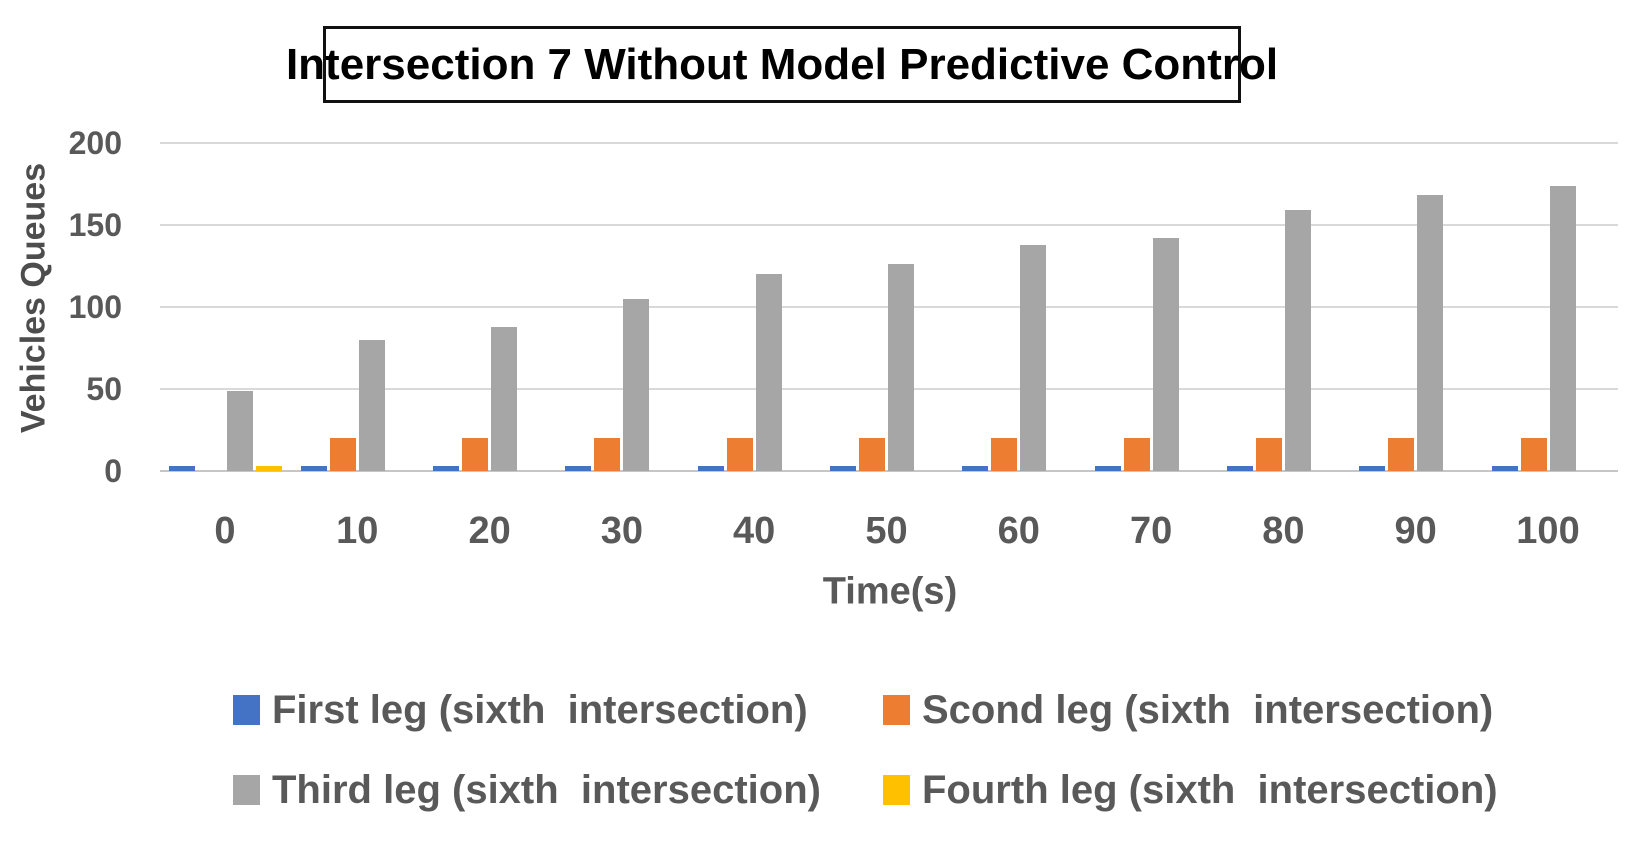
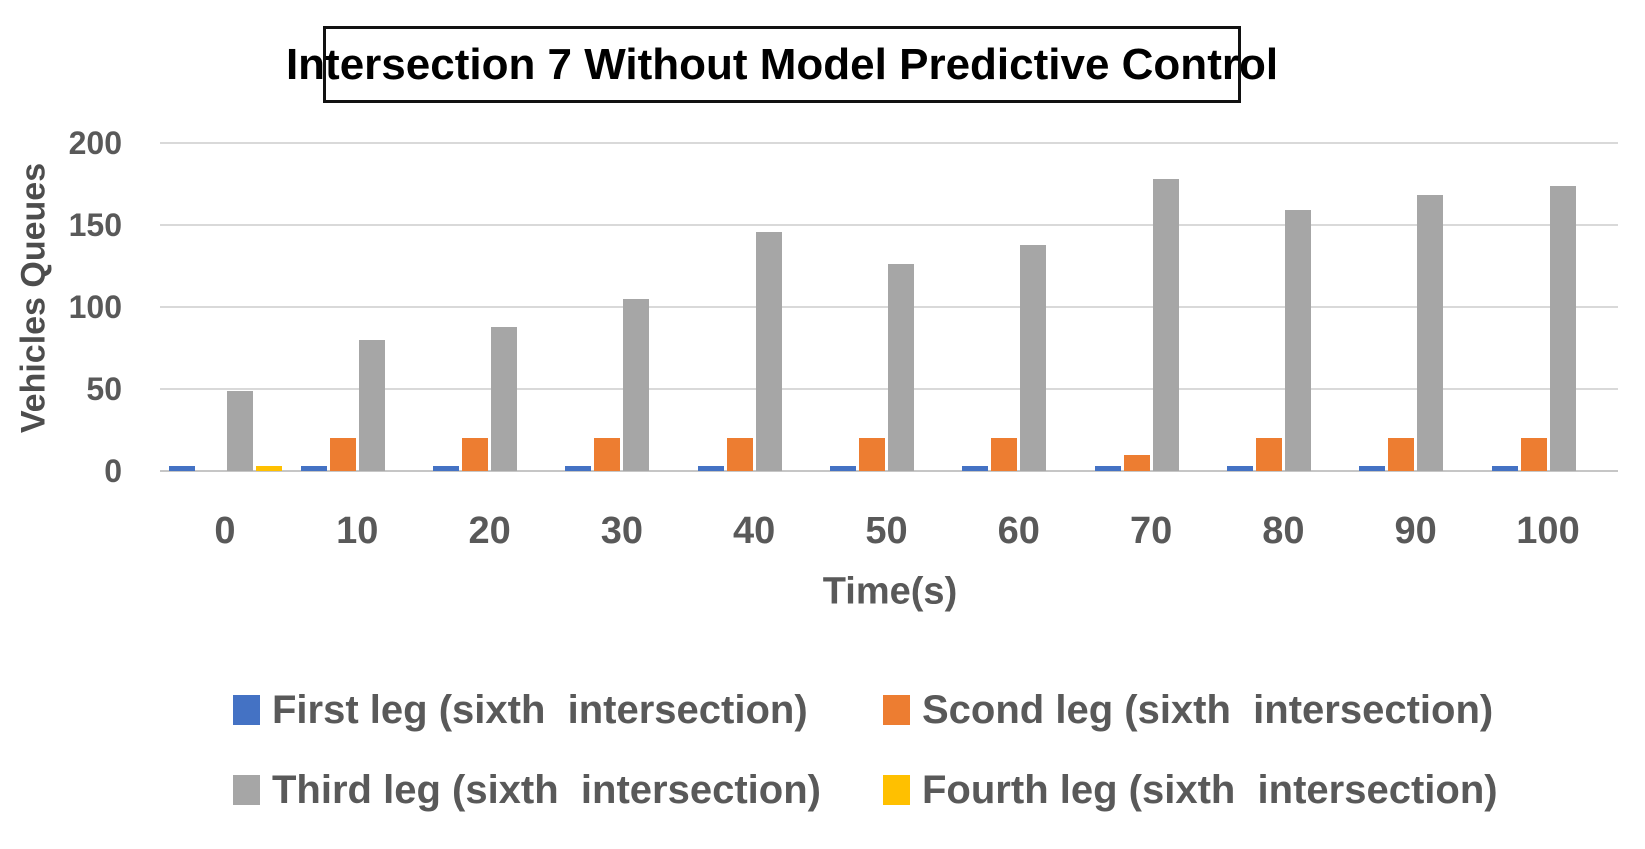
Third leg (sixth intersection)/40: 120 -> 146
Scond leg (sixth intersection)/70: 20 -> 10
Third leg (sixth intersection)/70: 142 -> 178
